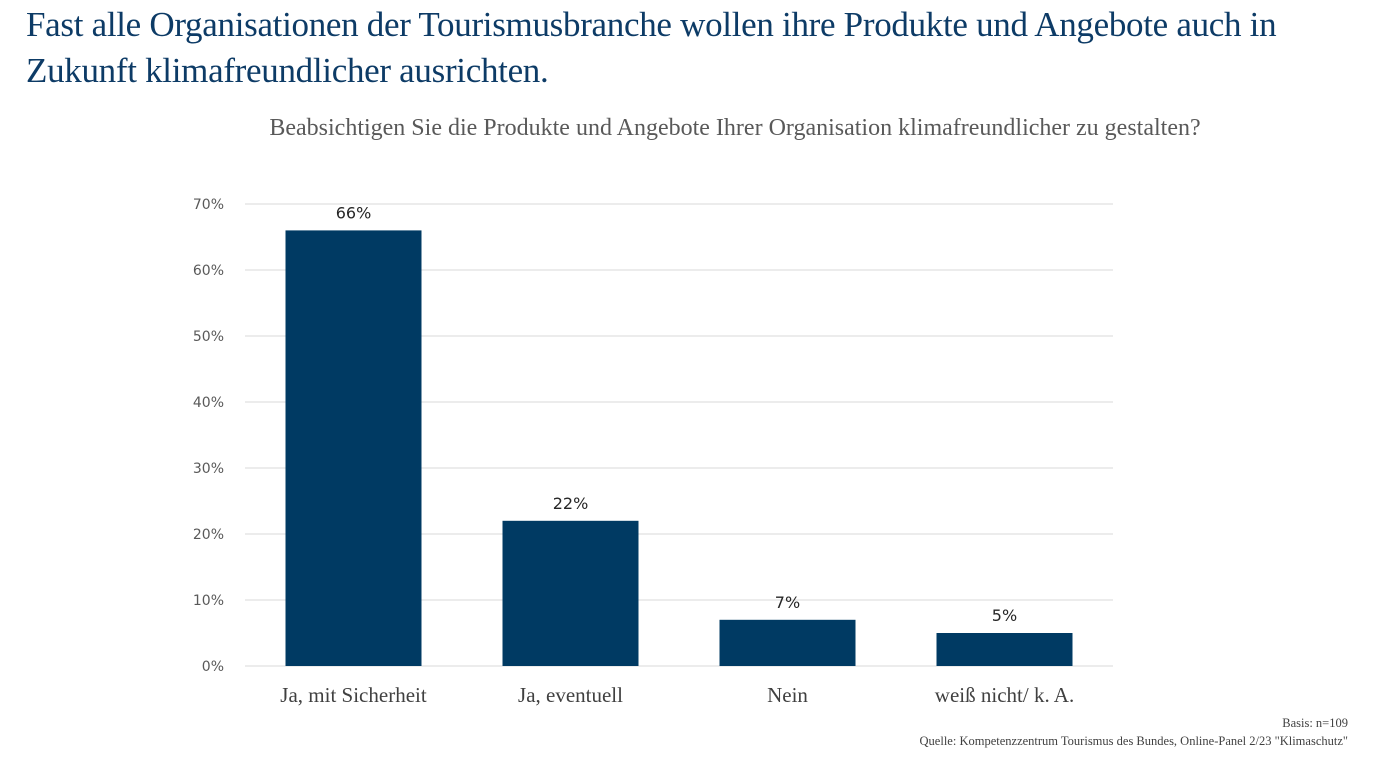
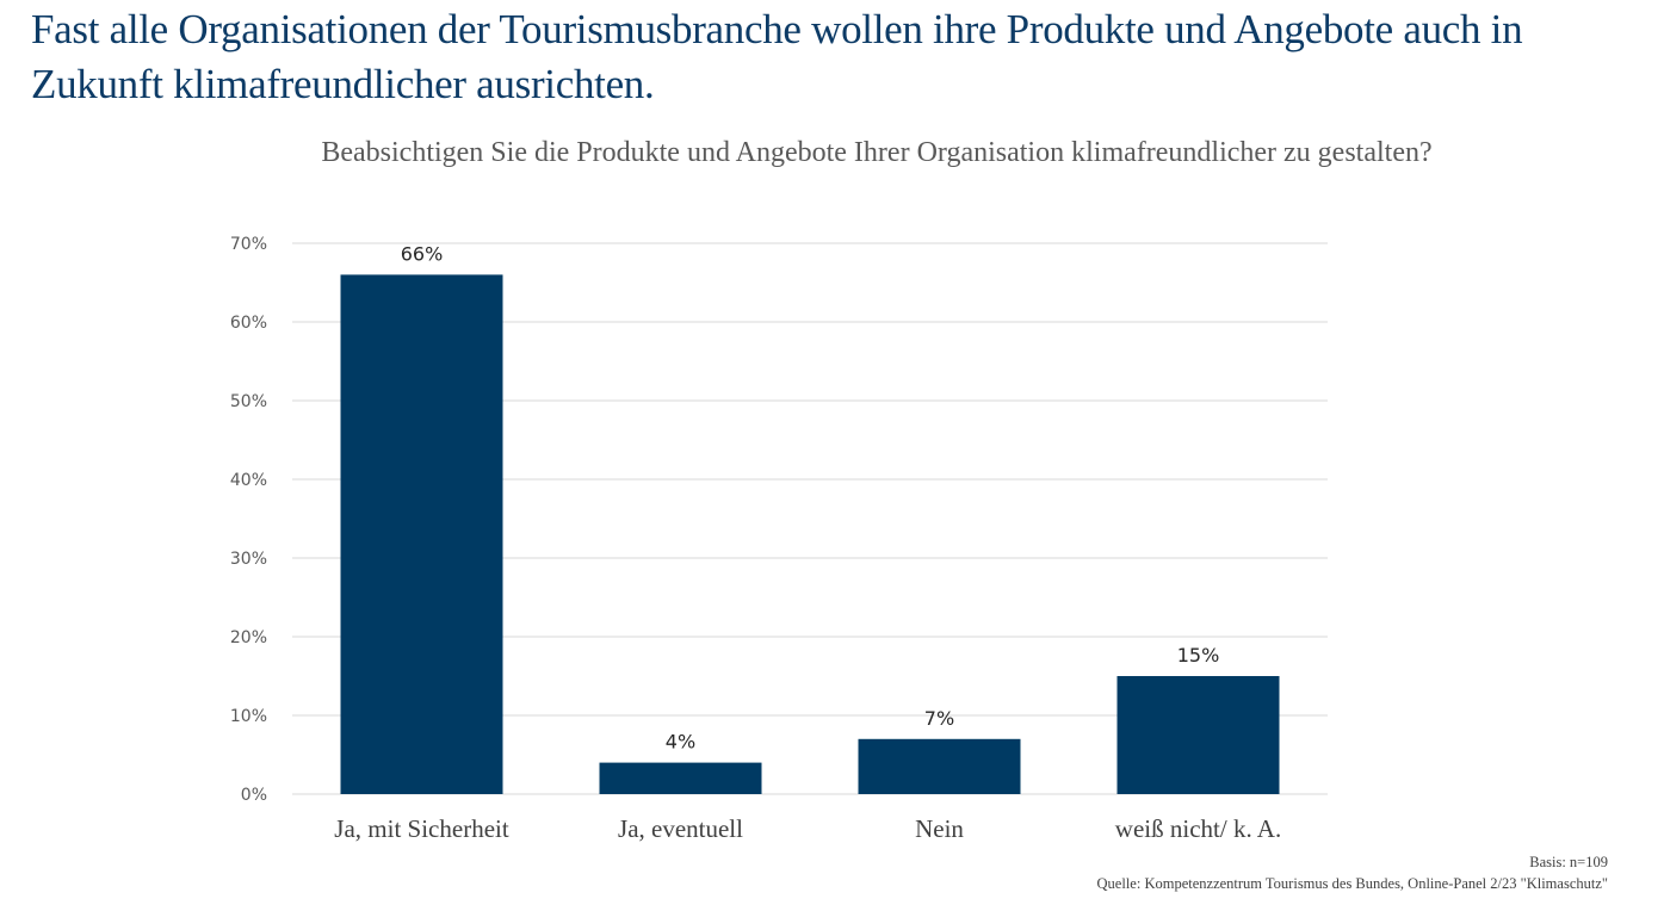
Ja, eventuell: 22% -> 4%
weiß nicht/ k. A.: 5% -> 15%
